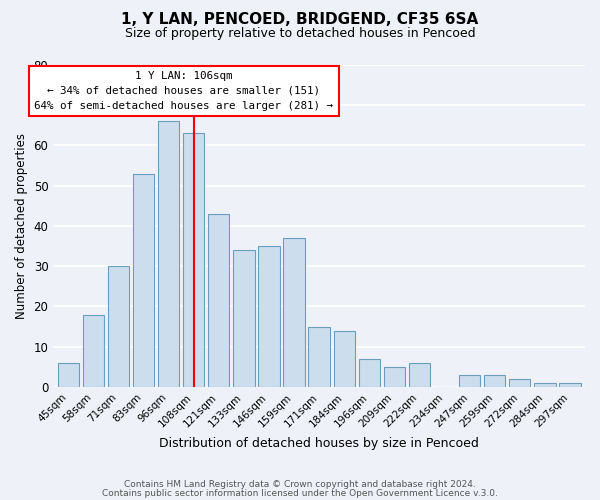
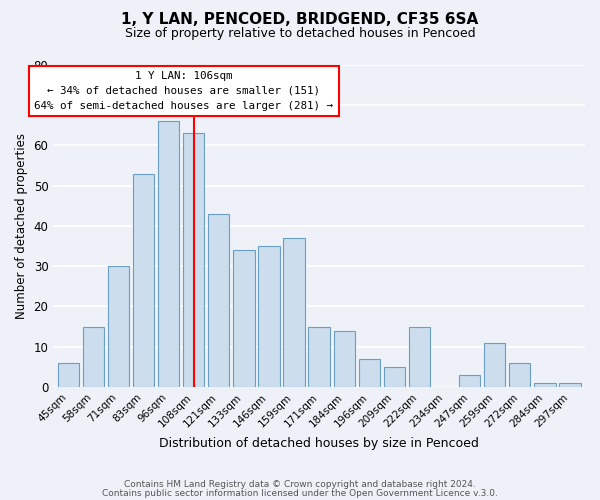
58sqm: 18 -> 15
222sqm: 6 -> 15
259sqm: 3 -> 11
272sqm: 2 -> 6
